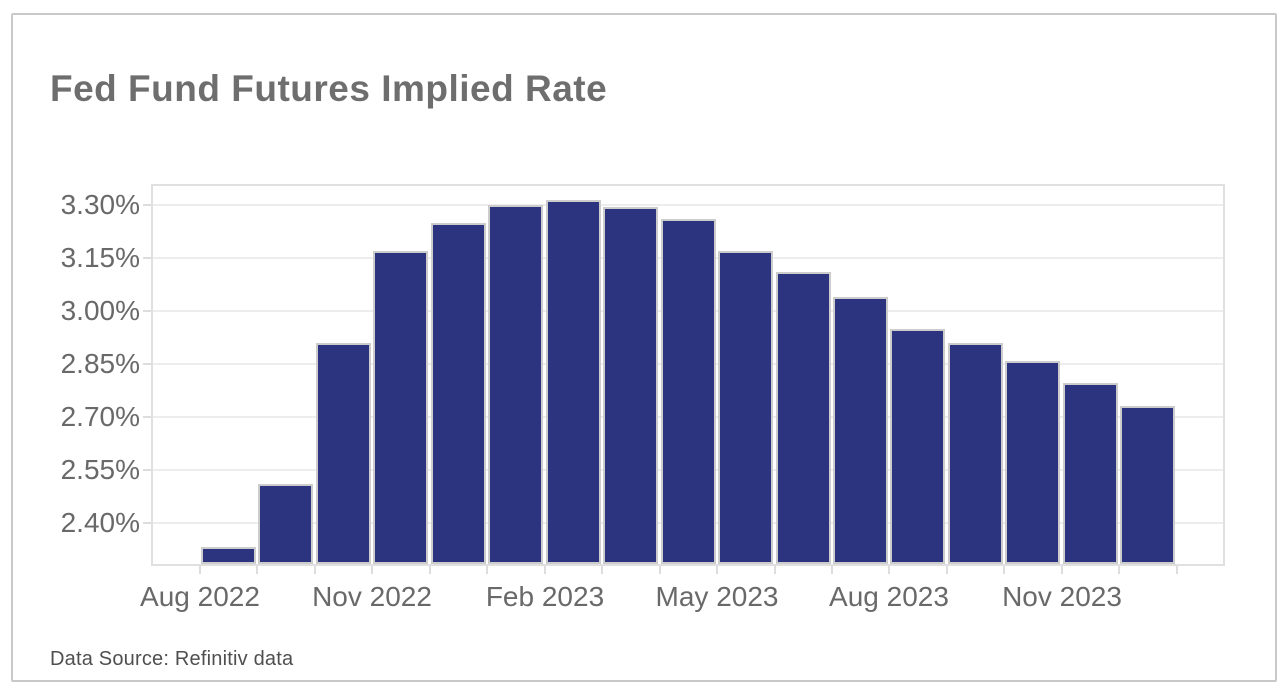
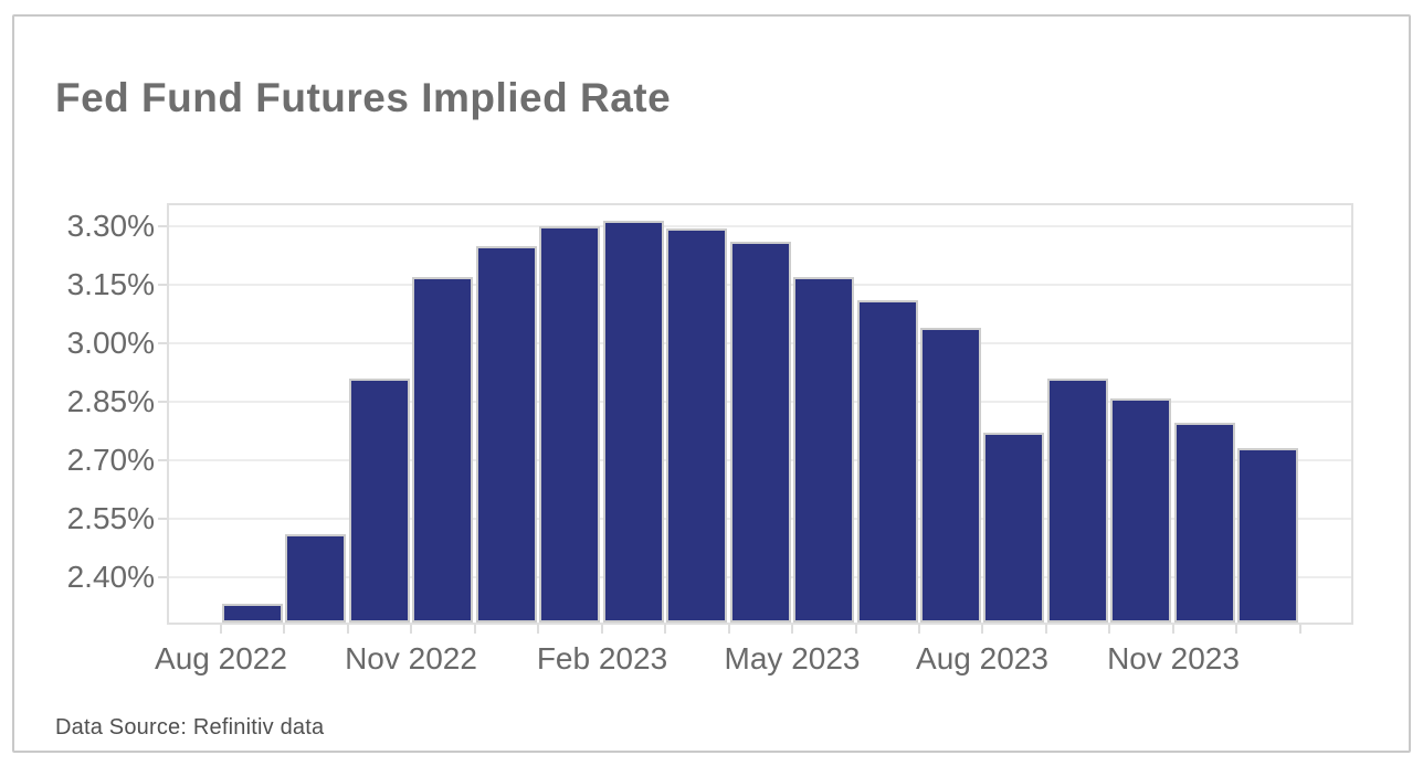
Aug 2023: 2.95% -> 2.77%
